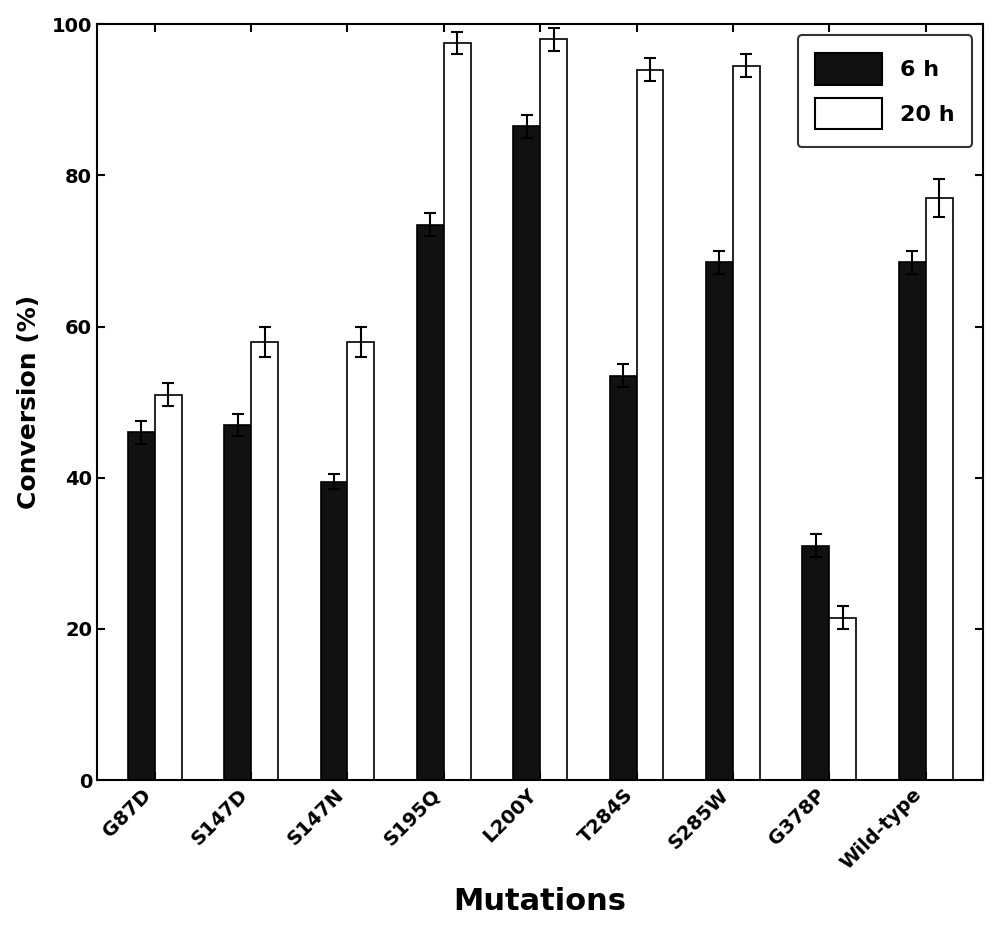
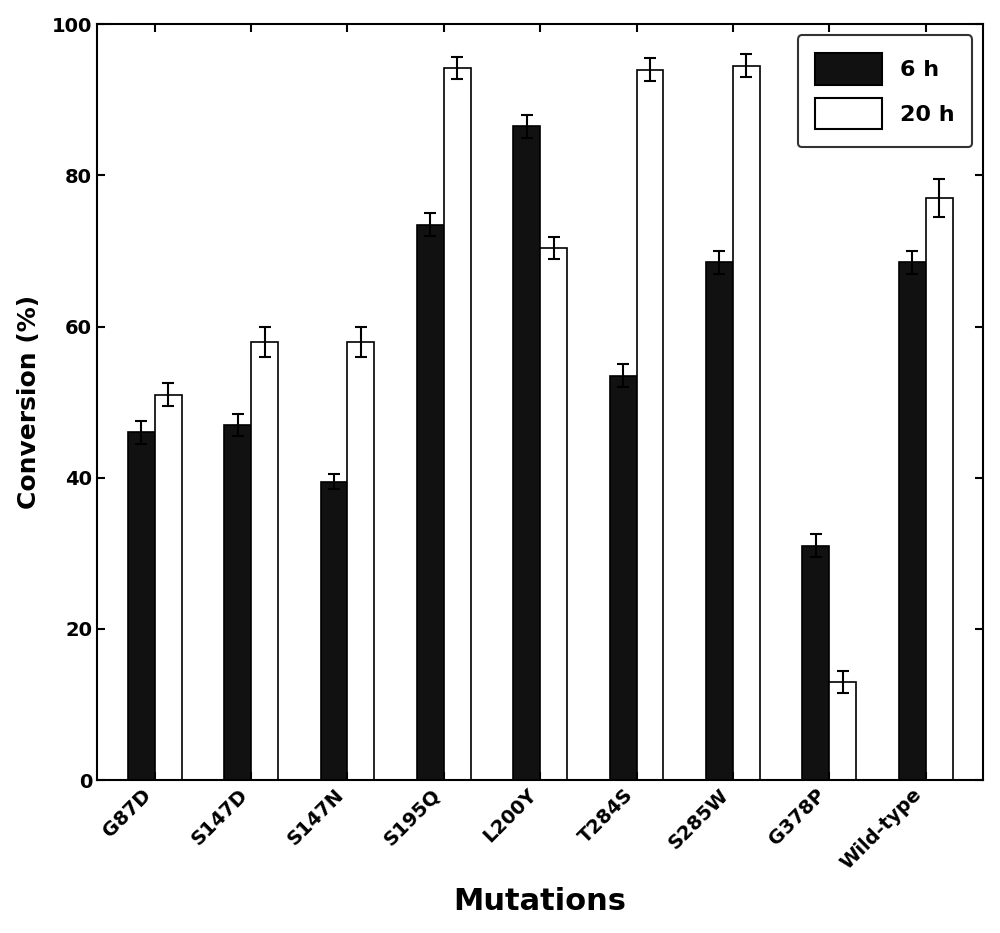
20 h/S195Q: 97.5 -> 94.2
20 h/L200Y: 98.0 -> 70.4
20 h/G378P: 21.5 -> 13.0
